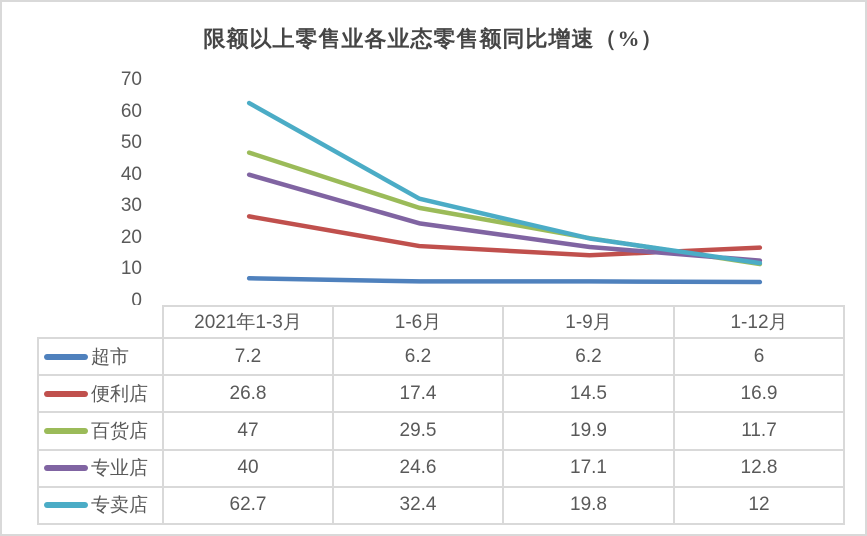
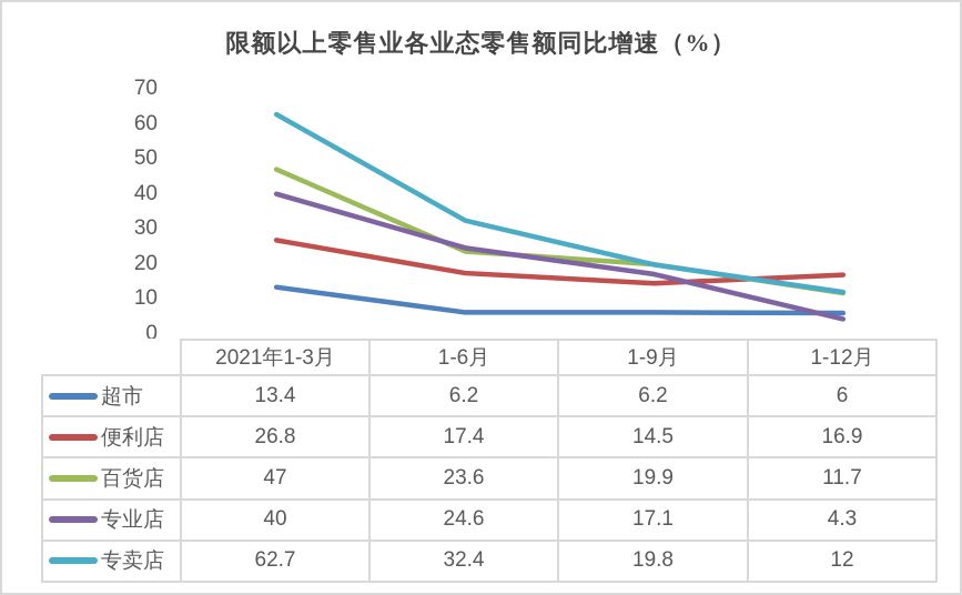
超市/2021年1-3月: 7.2 -> 13.4
百货店/1-6月: 29.5 -> 23.6
专业店/1-12月: 12.8 -> 4.3
